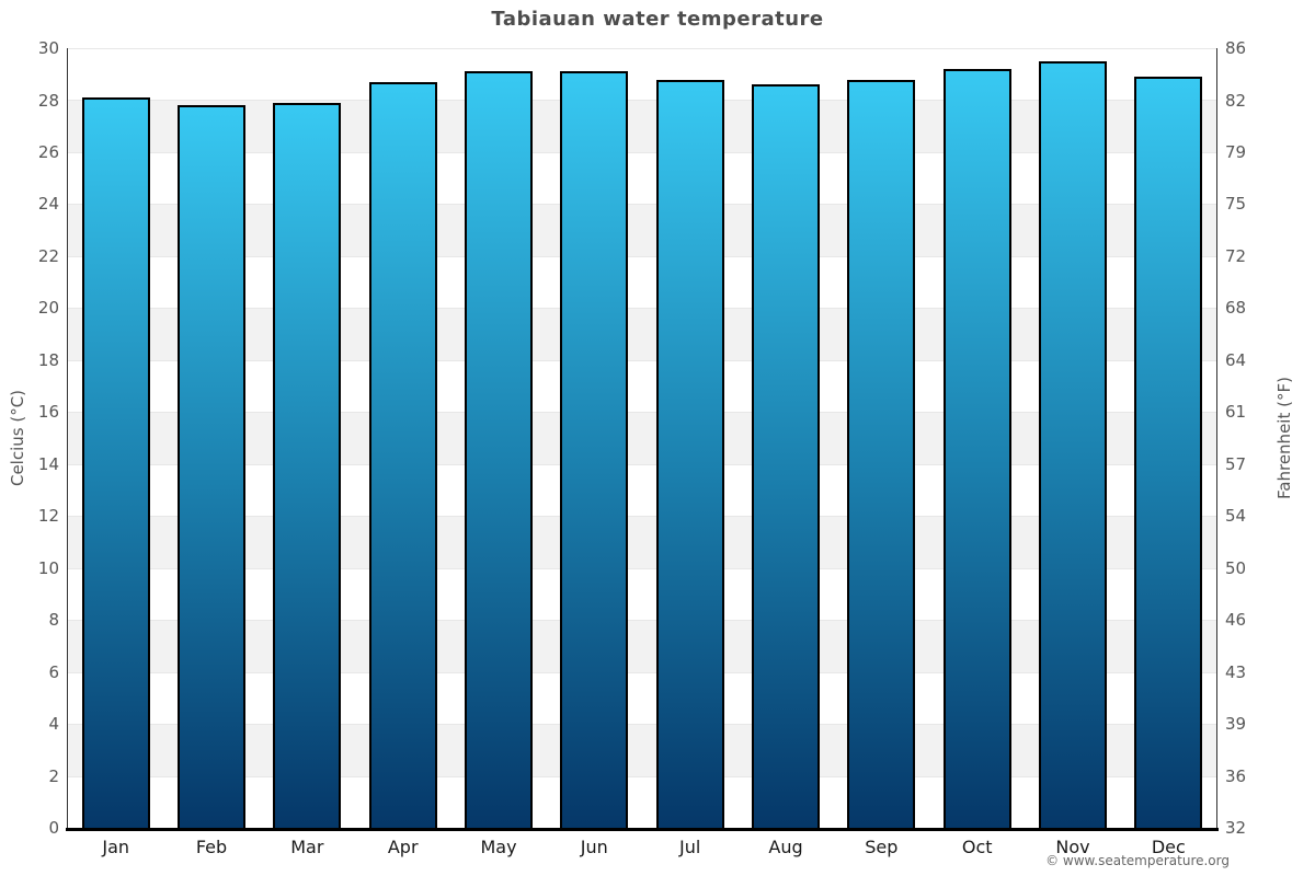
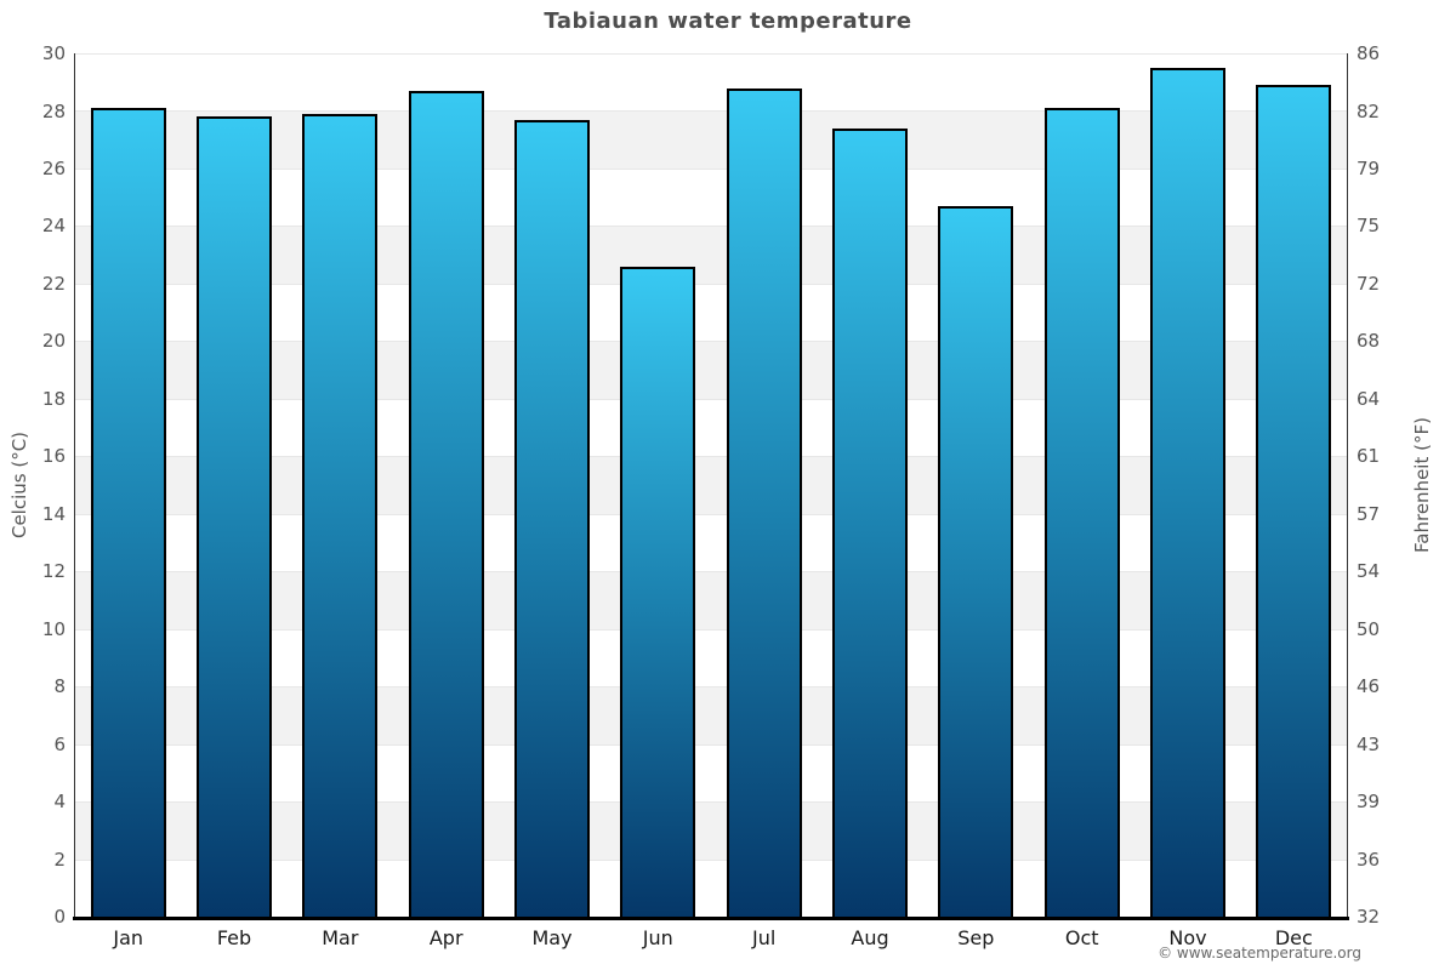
May: 29.1 -> 27.7
Jun: 29.1 -> 22.6
Aug: 28.6 -> 27.4
Sep: 28.8 -> 24.7
Oct: 29.2 -> 28.1
